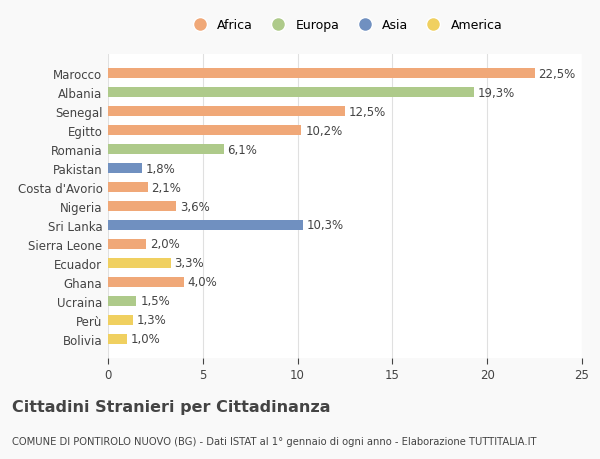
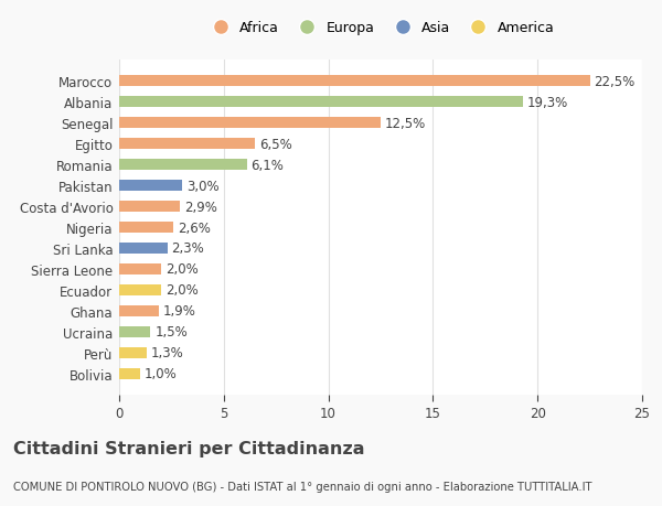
Egitto: 10,2% -> 6,5%
Pakistan: 1,8% -> 3,0%
Costa d'Avorio: 2,1% -> 2,9%
Nigeria: 3,6% -> 2,6%
Sri Lanka: 10,3% -> 2,3%
Ecuador: 3,3% -> 2,0%
Ghana: 4,0% -> 1,9%
